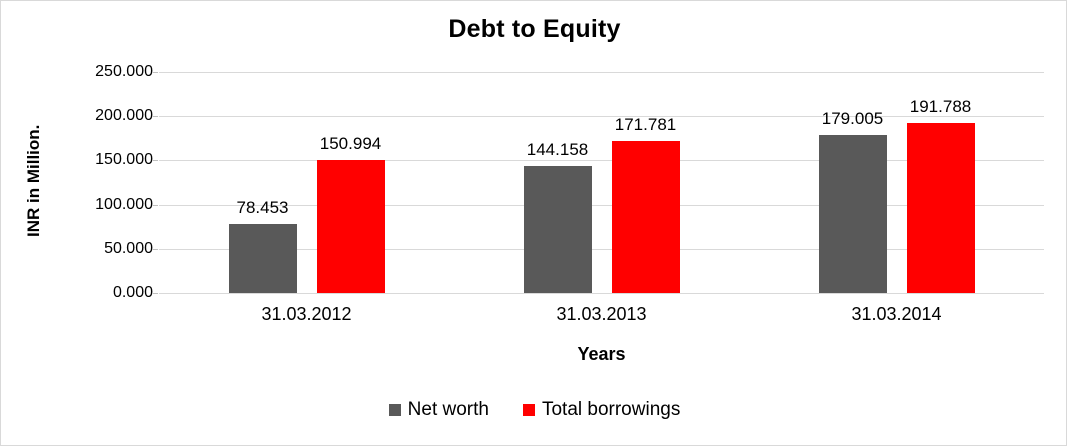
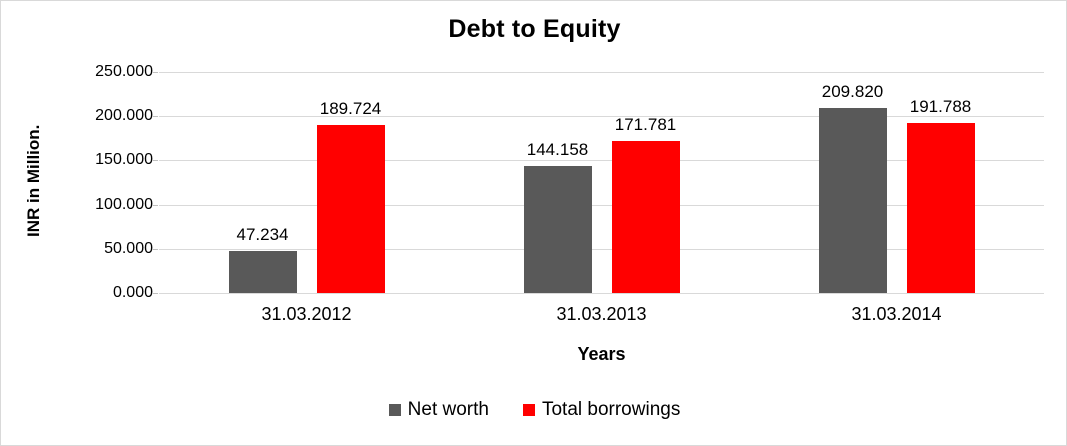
Net worth/31.03.2012: 78.453 -> 47.234
Total borrowings/31.03.2012: 150.994 -> 189.724
Net worth/31.03.2014: 179.005 -> 209.820
